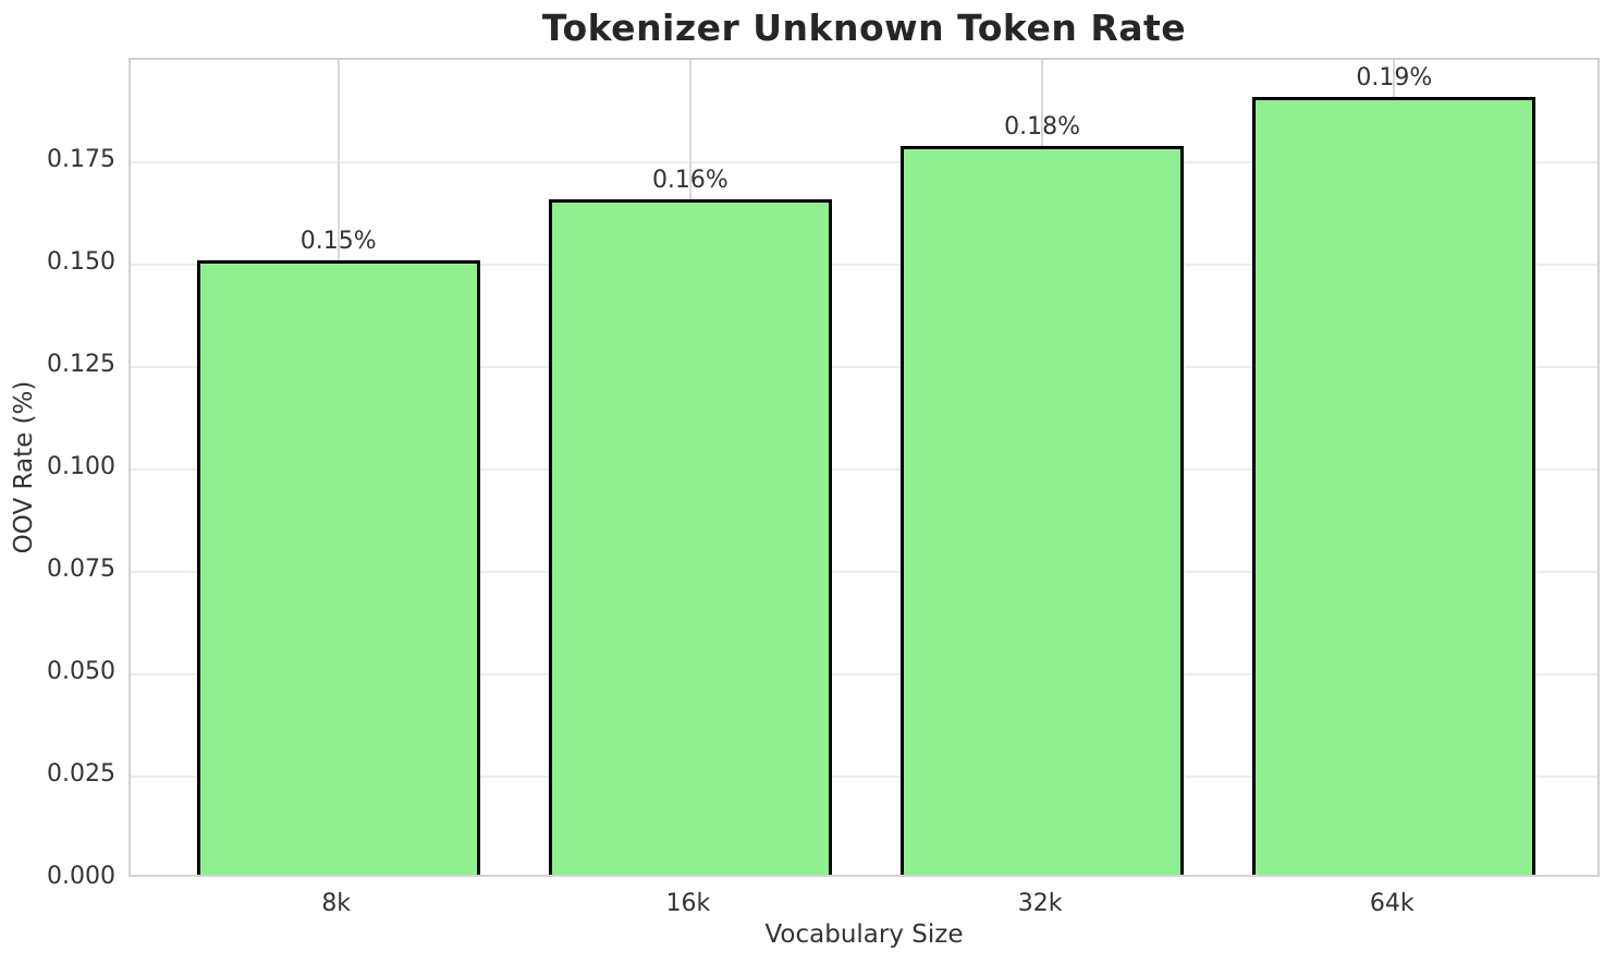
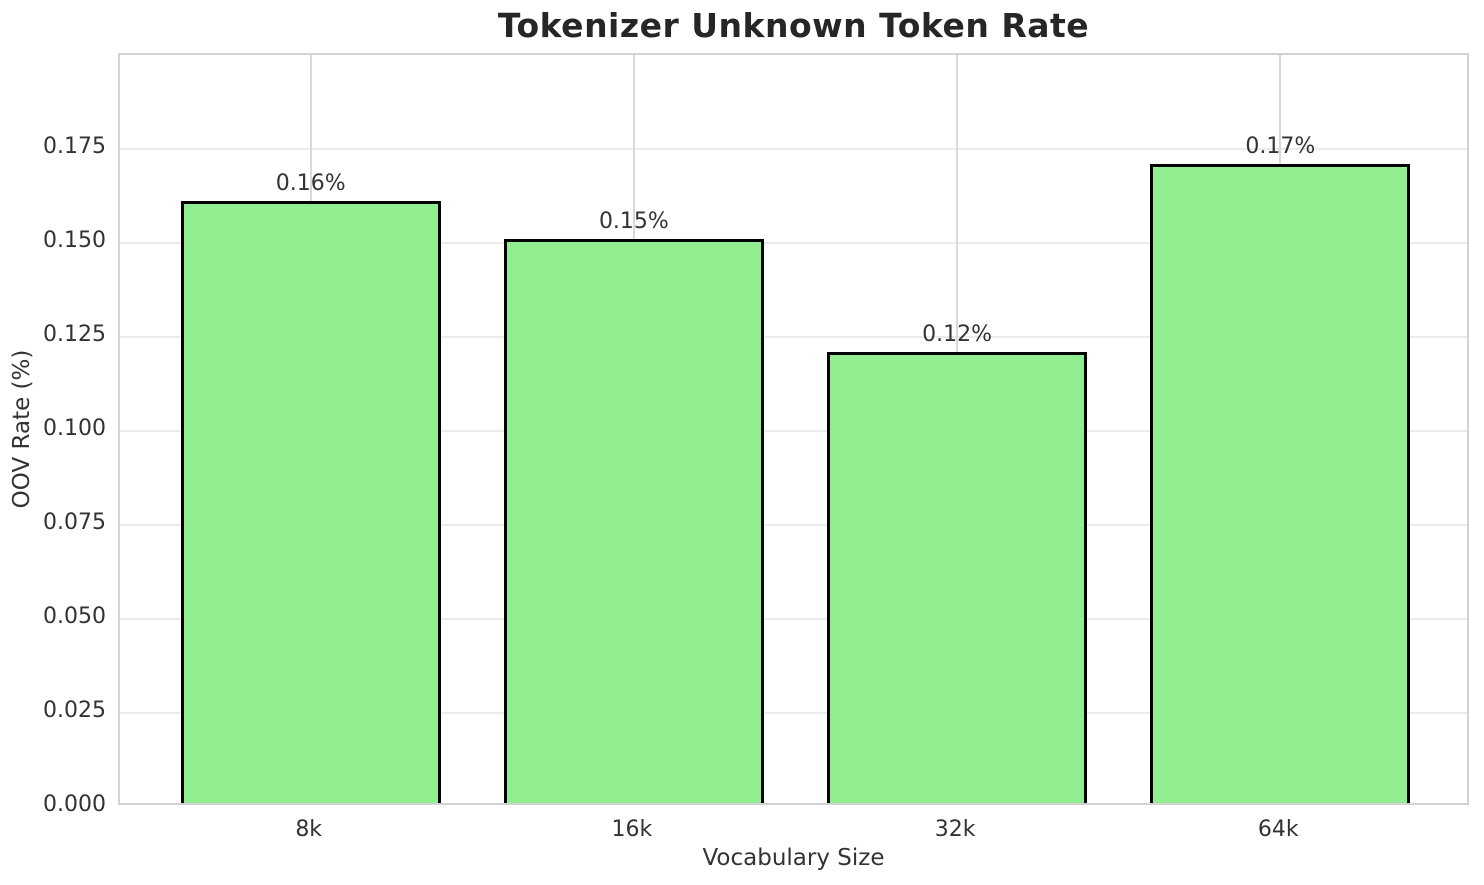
8k: 0.15% -> 0.16%
16k: 0.16% -> 0.15%
32k: 0.18% -> 0.12%
64k: 0.19% -> 0.17%
